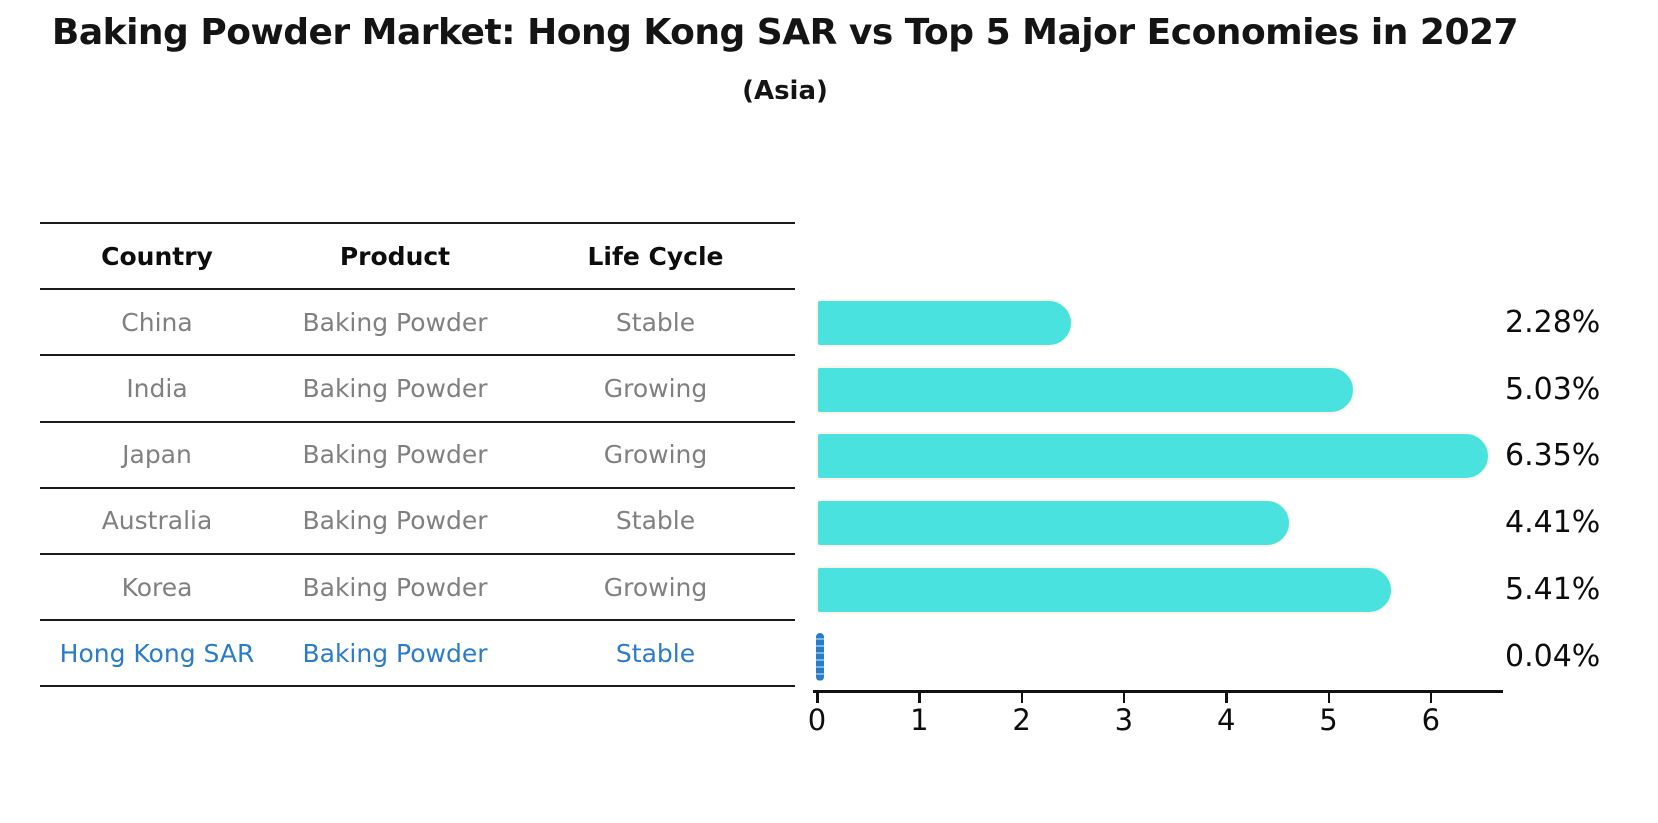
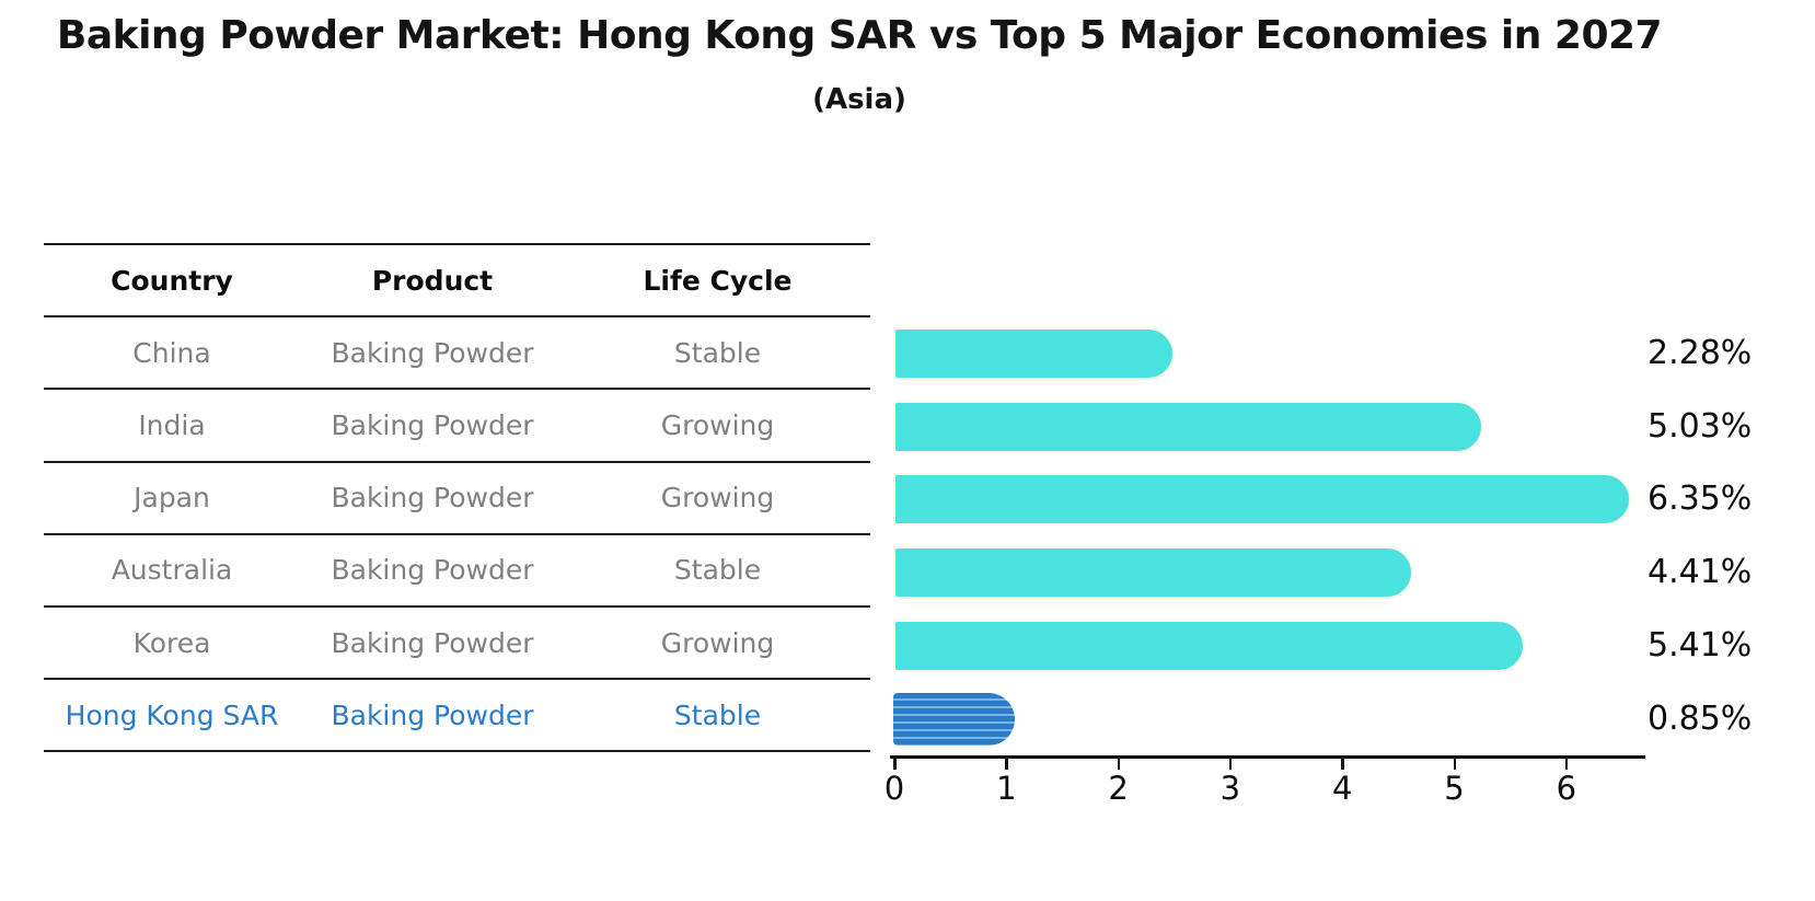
Hong Kong SAR: 0.04% -> 0.85%
